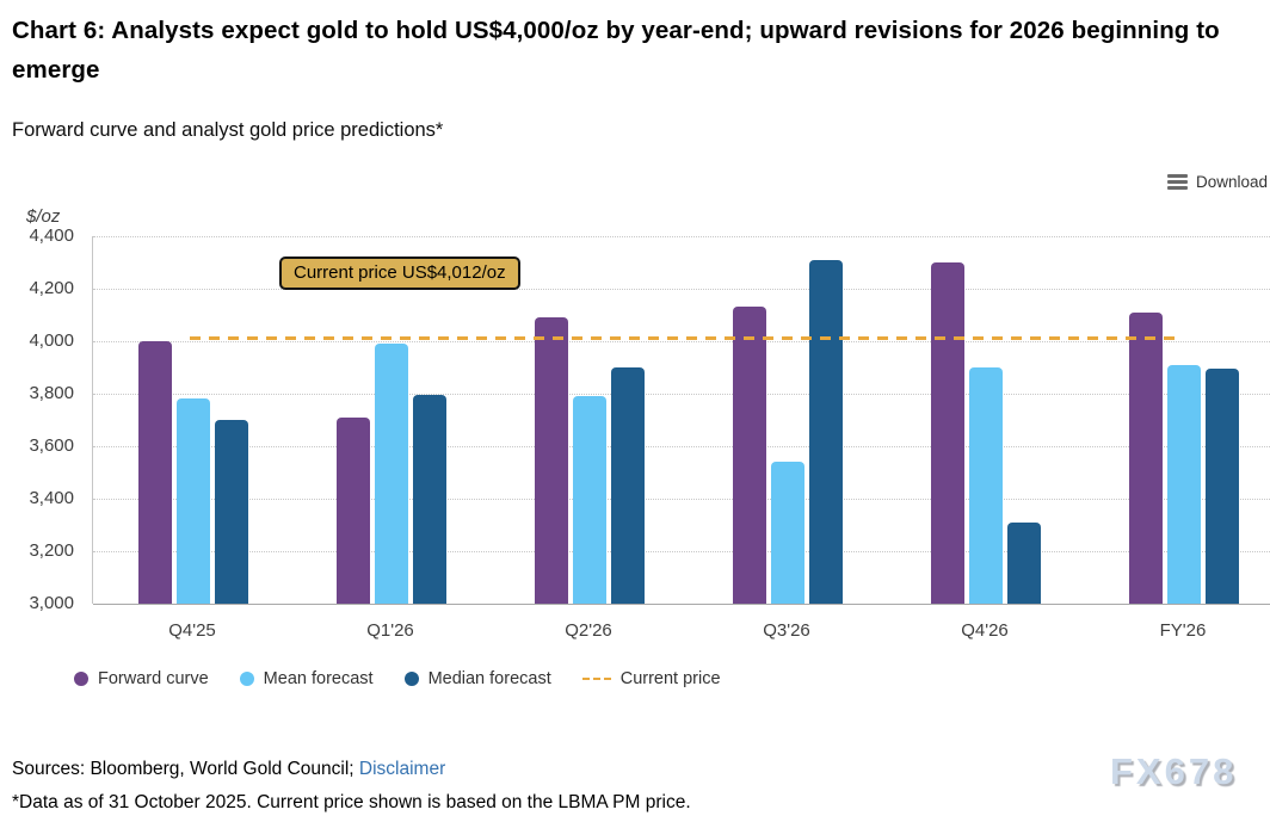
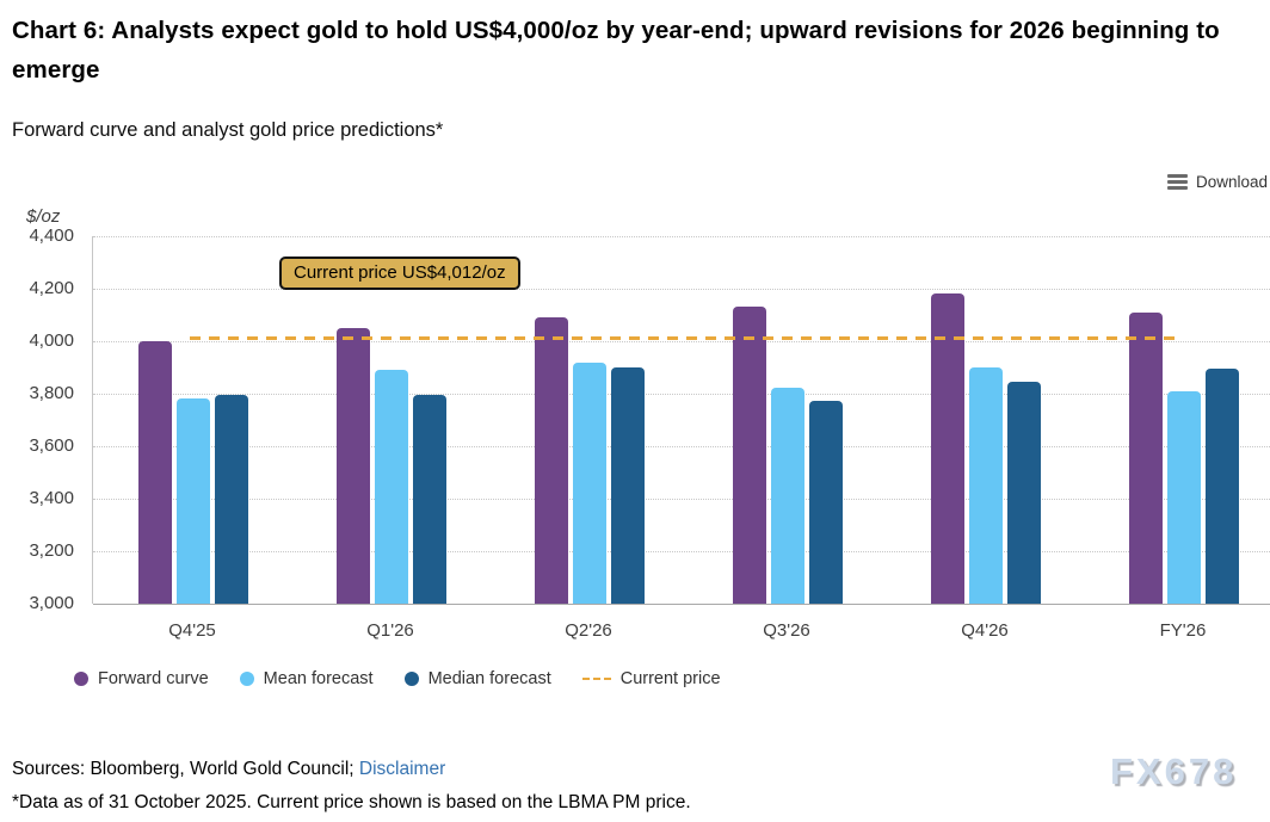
Median forecast/Q4'25: 3700 -> 3800
Forward curve/Q1'26: 3710 -> 4050
Mean forecast/Q1'26: 3990 -> 3890
Mean forecast/Q2'26: 3790 -> 3920
Mean forecast/Q3'26: 3540 -> 3820
Median forecast/Q3'26: 4310 -> 3780
Forward curve/Q4'26: 4300 -> 4180
Median forecast/Q4'26: 3310 -> 3840
Mean forecast/FY'26: 3910 -> 3810
